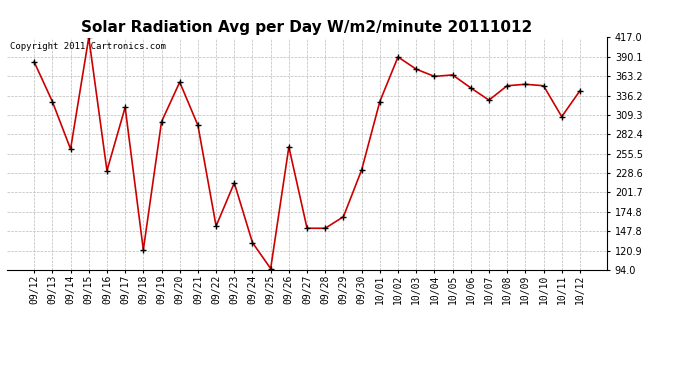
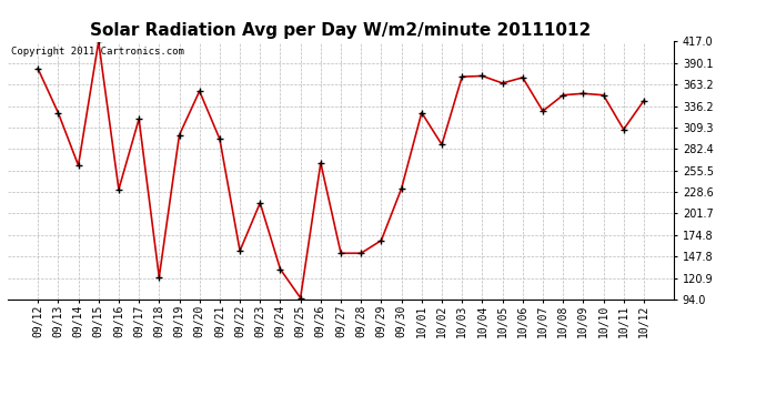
10/02: 390 -> 288
10/04: 363 -> 374
10/06: 347 -> 372
